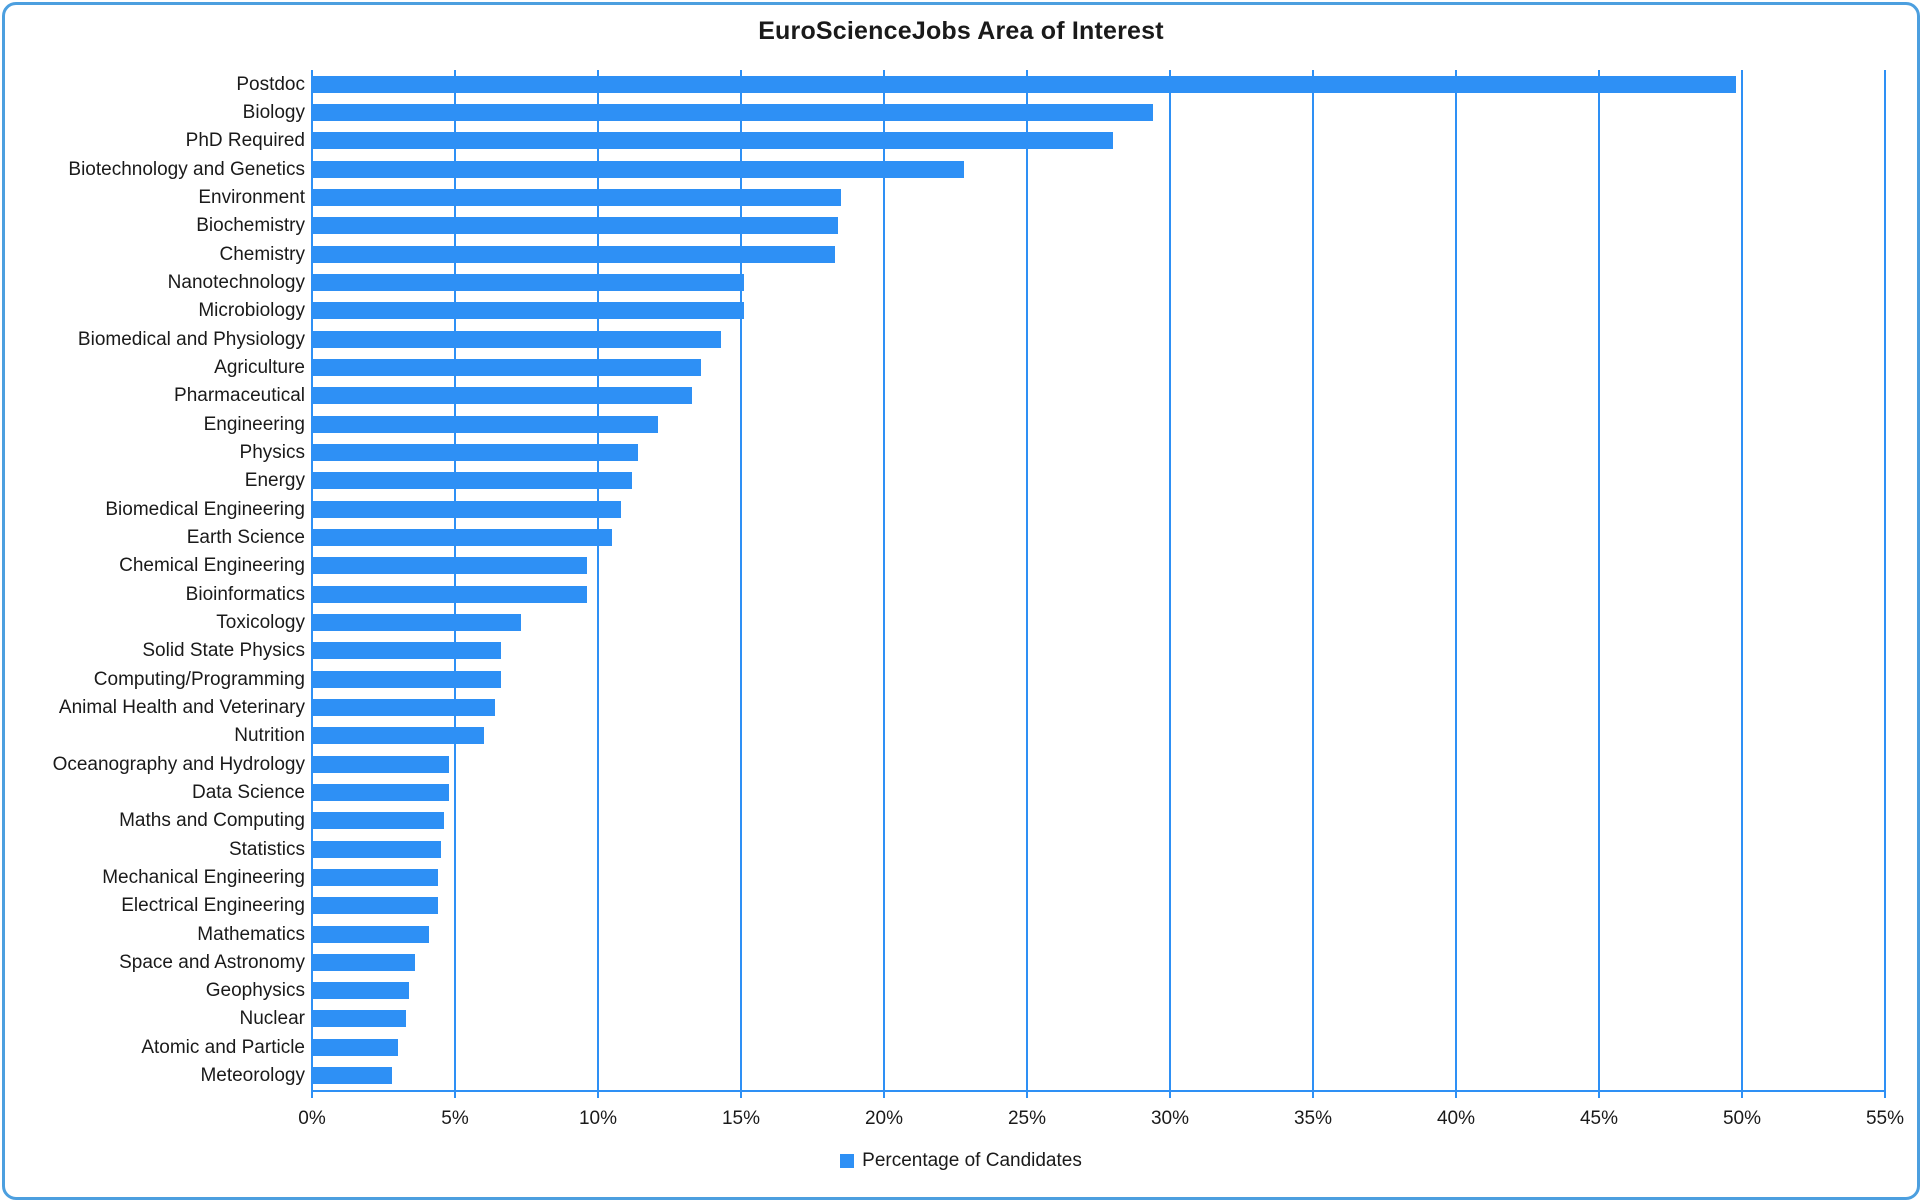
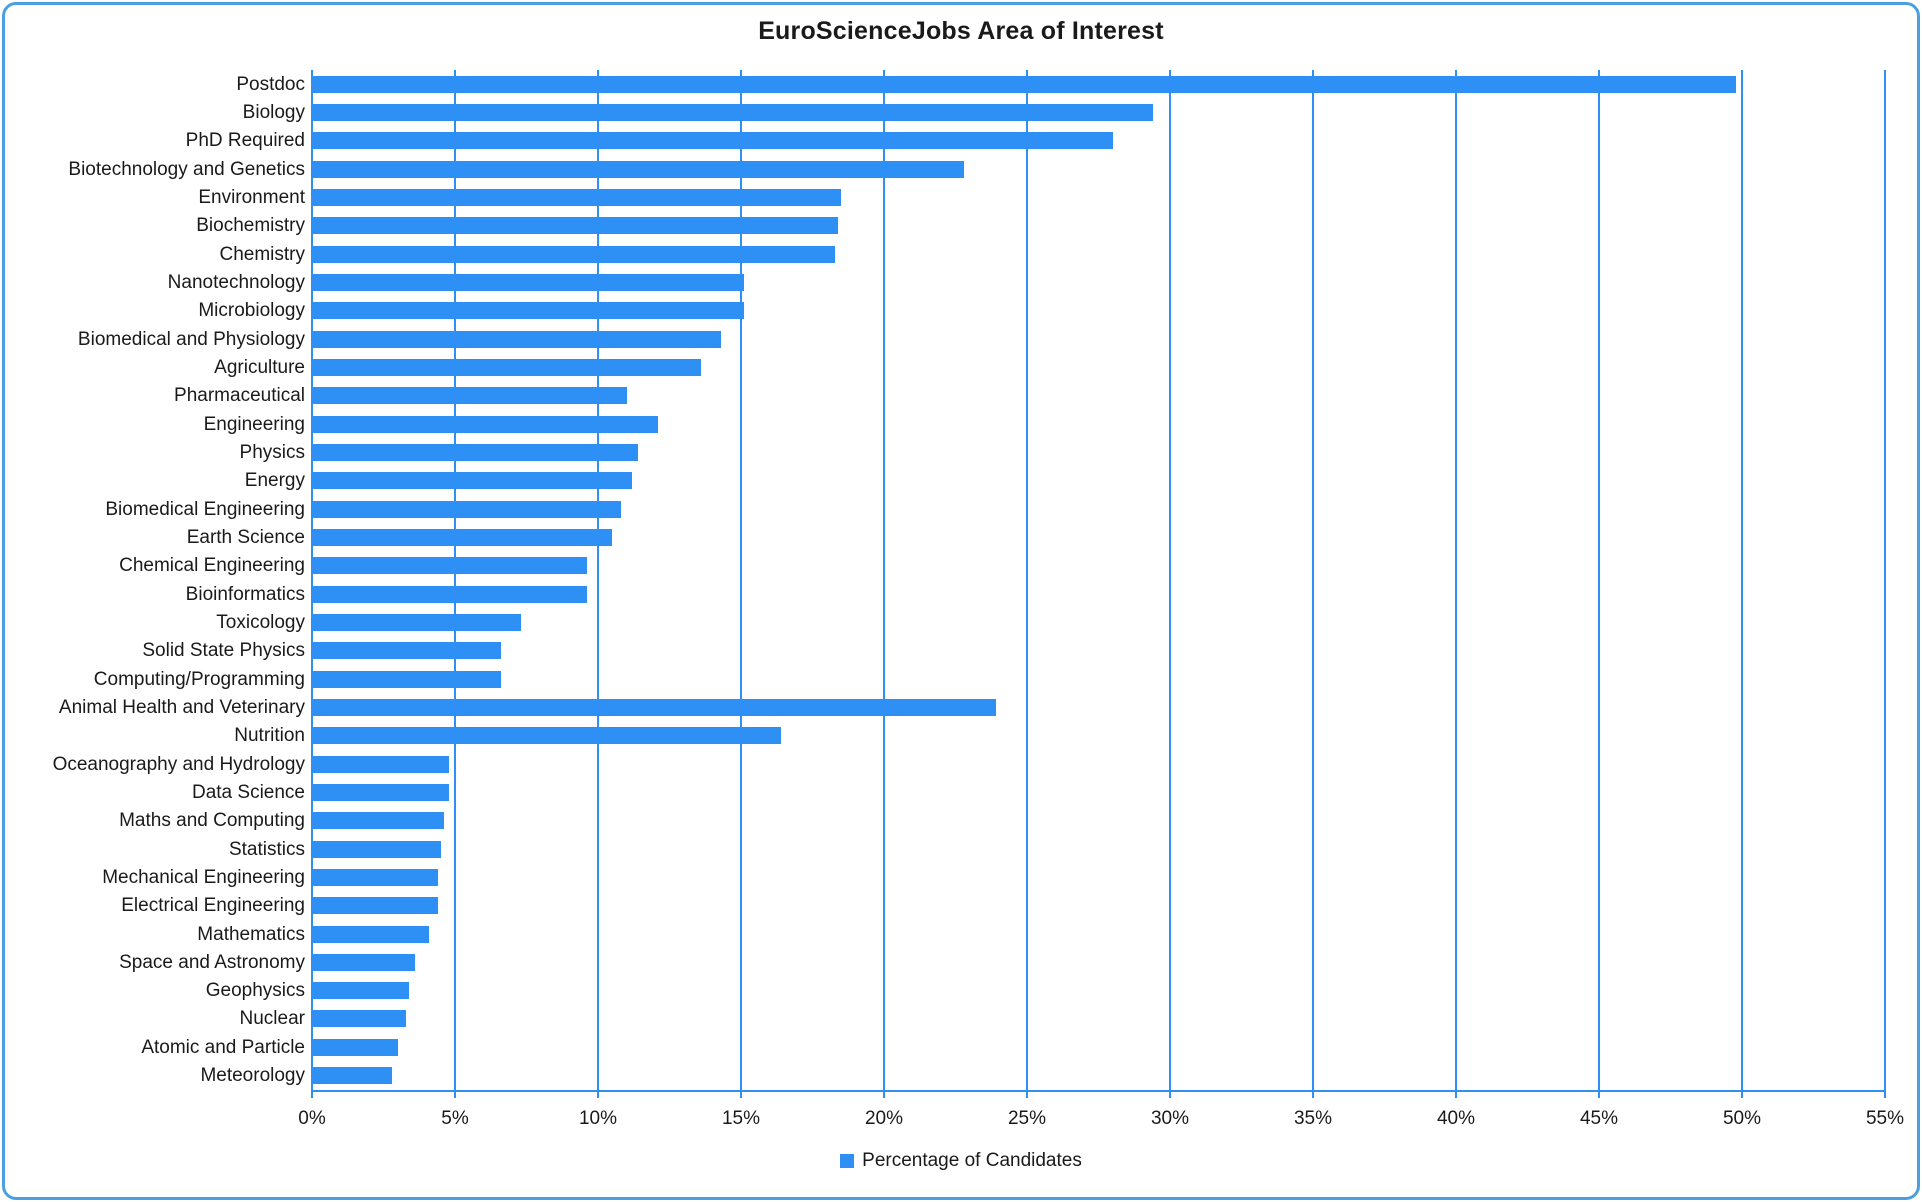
Pharmaceutical: 13.3% -> 11.0%
Animal Health and Veterinary: 6.4% -> 23.9%
Nutrition: 6.0% -> 16.4%
